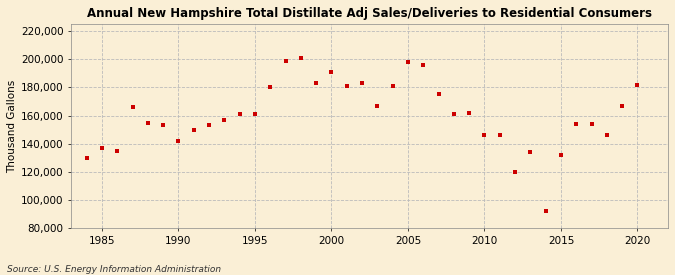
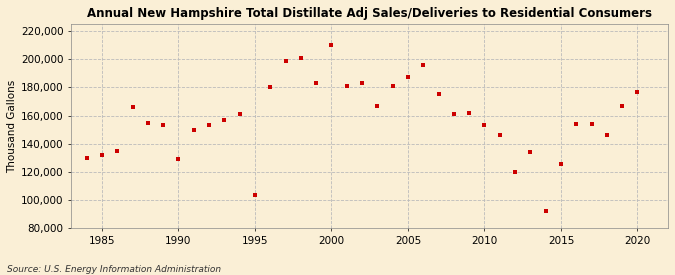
1985: 137,000 -> 132,000
1990: 142,000 -> 129,000
1995: 161,000 -> 104,000
2000: 191,000 -> 210,000
2005: 198,000 -> 187,000
2010: 146,000 -> 153,000
2015: 132,000 -> 126,000
2020: 182,000 -> 177,000
